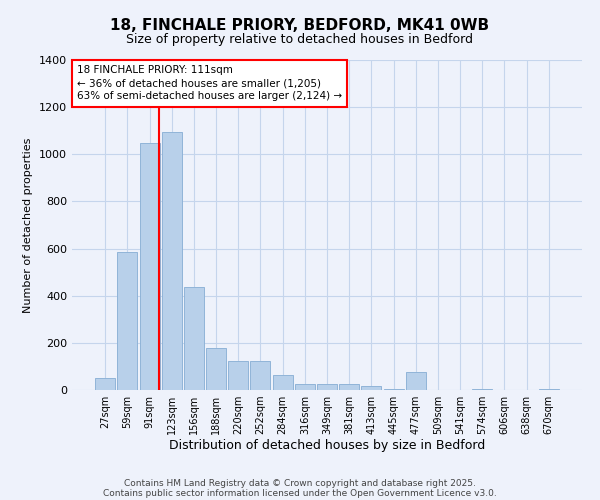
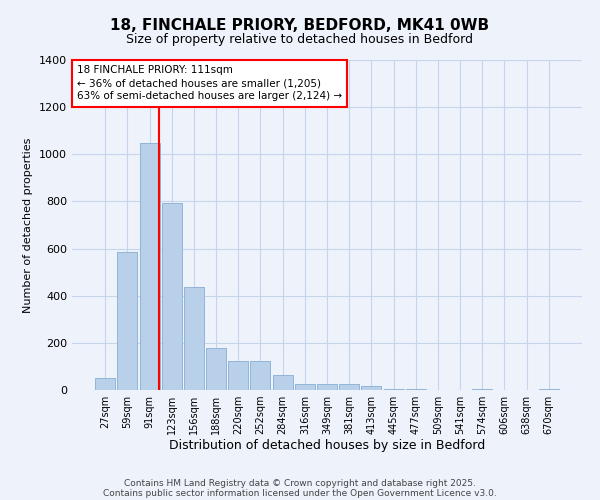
123sqm: 1095 -> 795
477sqm: 75 -> 5
